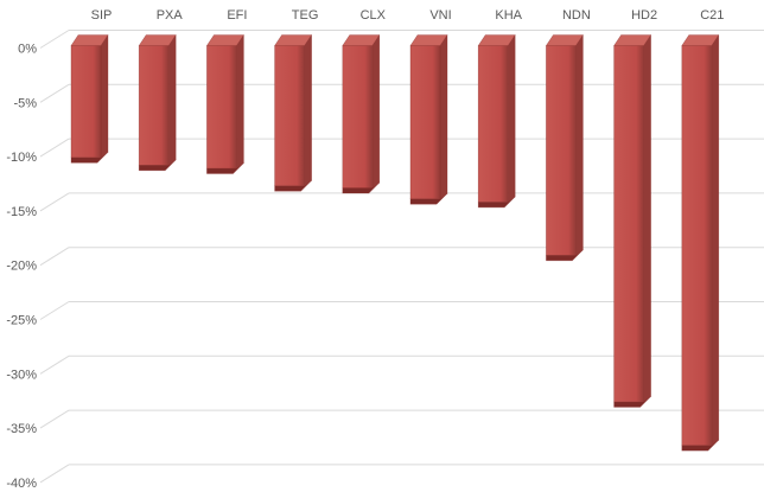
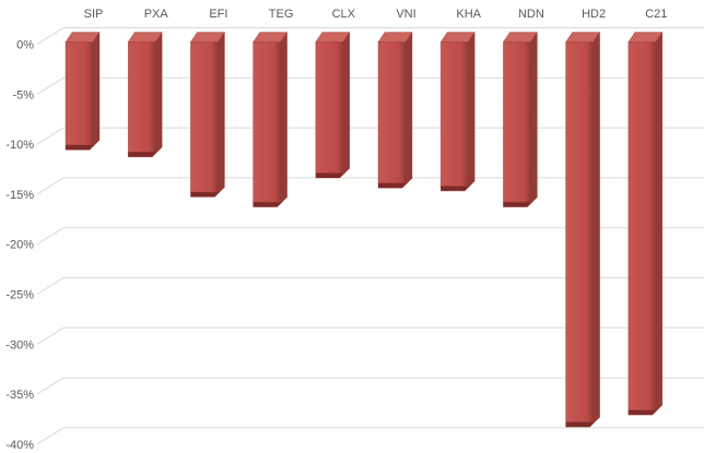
EFI: -11% -> -15%
TEG: -13% -> -16%
NDN: -19% -> -16%
HD2: -33% -> -38%
